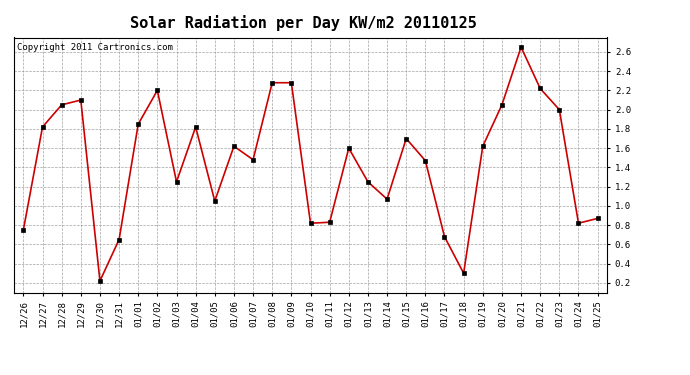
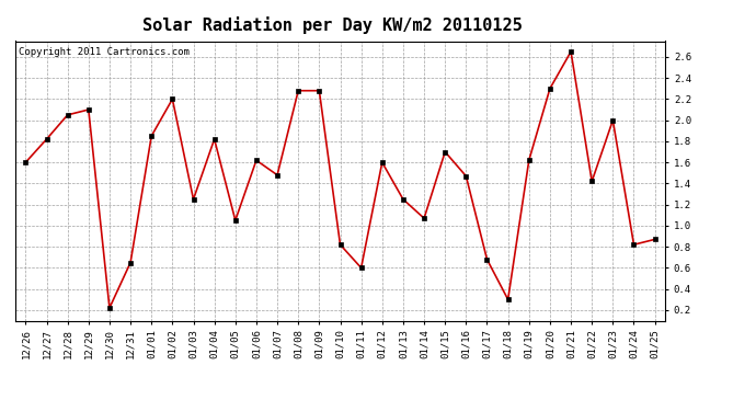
12/26: 0.75 -> 1.60
01/11: 0.83 -> 0.60
01/20: 2.05 -> 2.30
01/22: 2.22 -> 1.42
